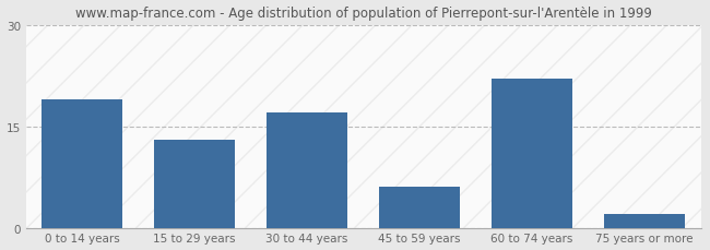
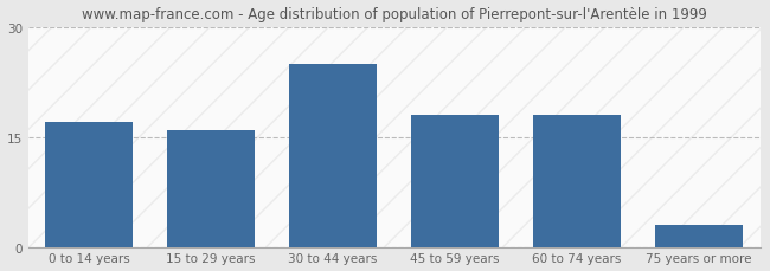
0 to 14 years: 19 -> 17
15 to 29 years: 13 -> 16
30 to 44 years: 17 -> 25
45 to 59 years: 6 -> 18
60 to 74 years: 22 -> 18
75 years or more: 2 -> 3
